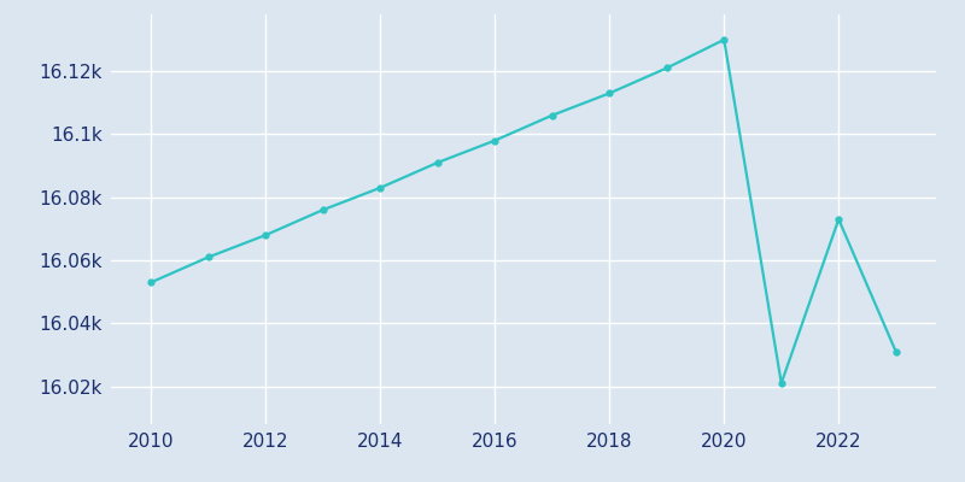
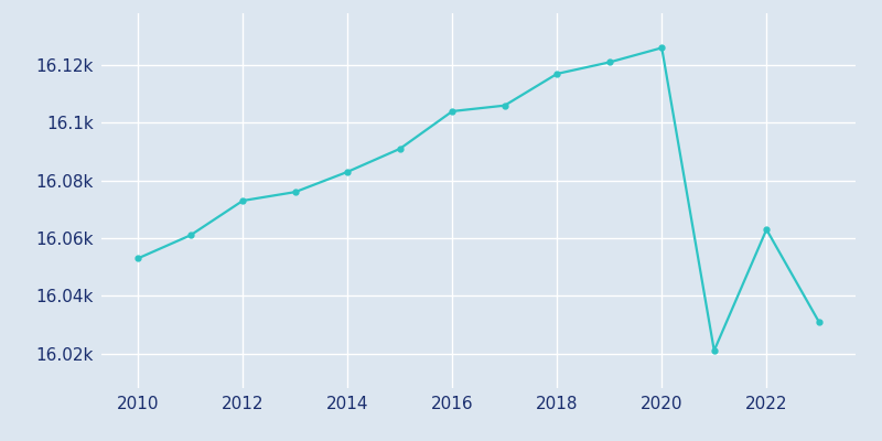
2012: 16.068k -> 16.073k
2016: 16.098k -> 16.104k
2018: 16.113k -> 16.117k
2020: 16.130k -> 16.126k
2022: 16.073k -> 16.063k
